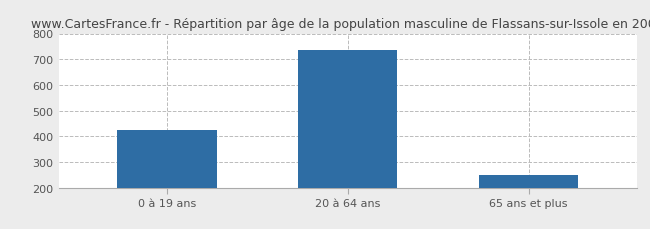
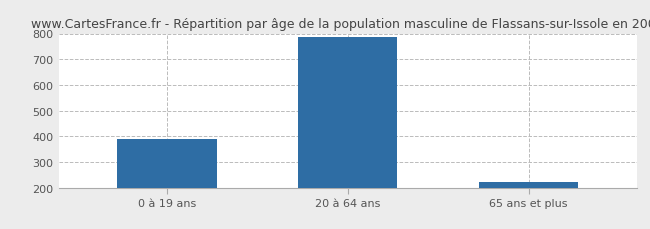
0 à 19 ans: 425 -> 390
20 à 64 ans: 735 -> 785
65 ans et plus: 250 -> 220
